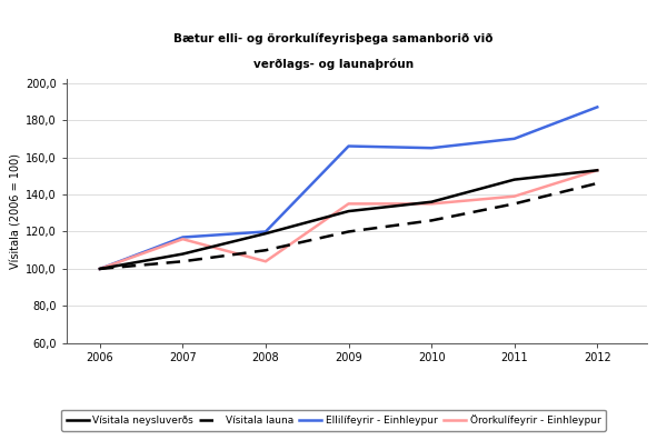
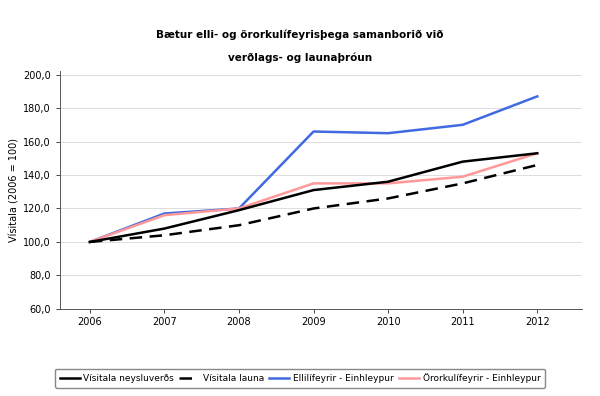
Örorkulífeyrir - Einhleypur/2008: 104 -> 120
